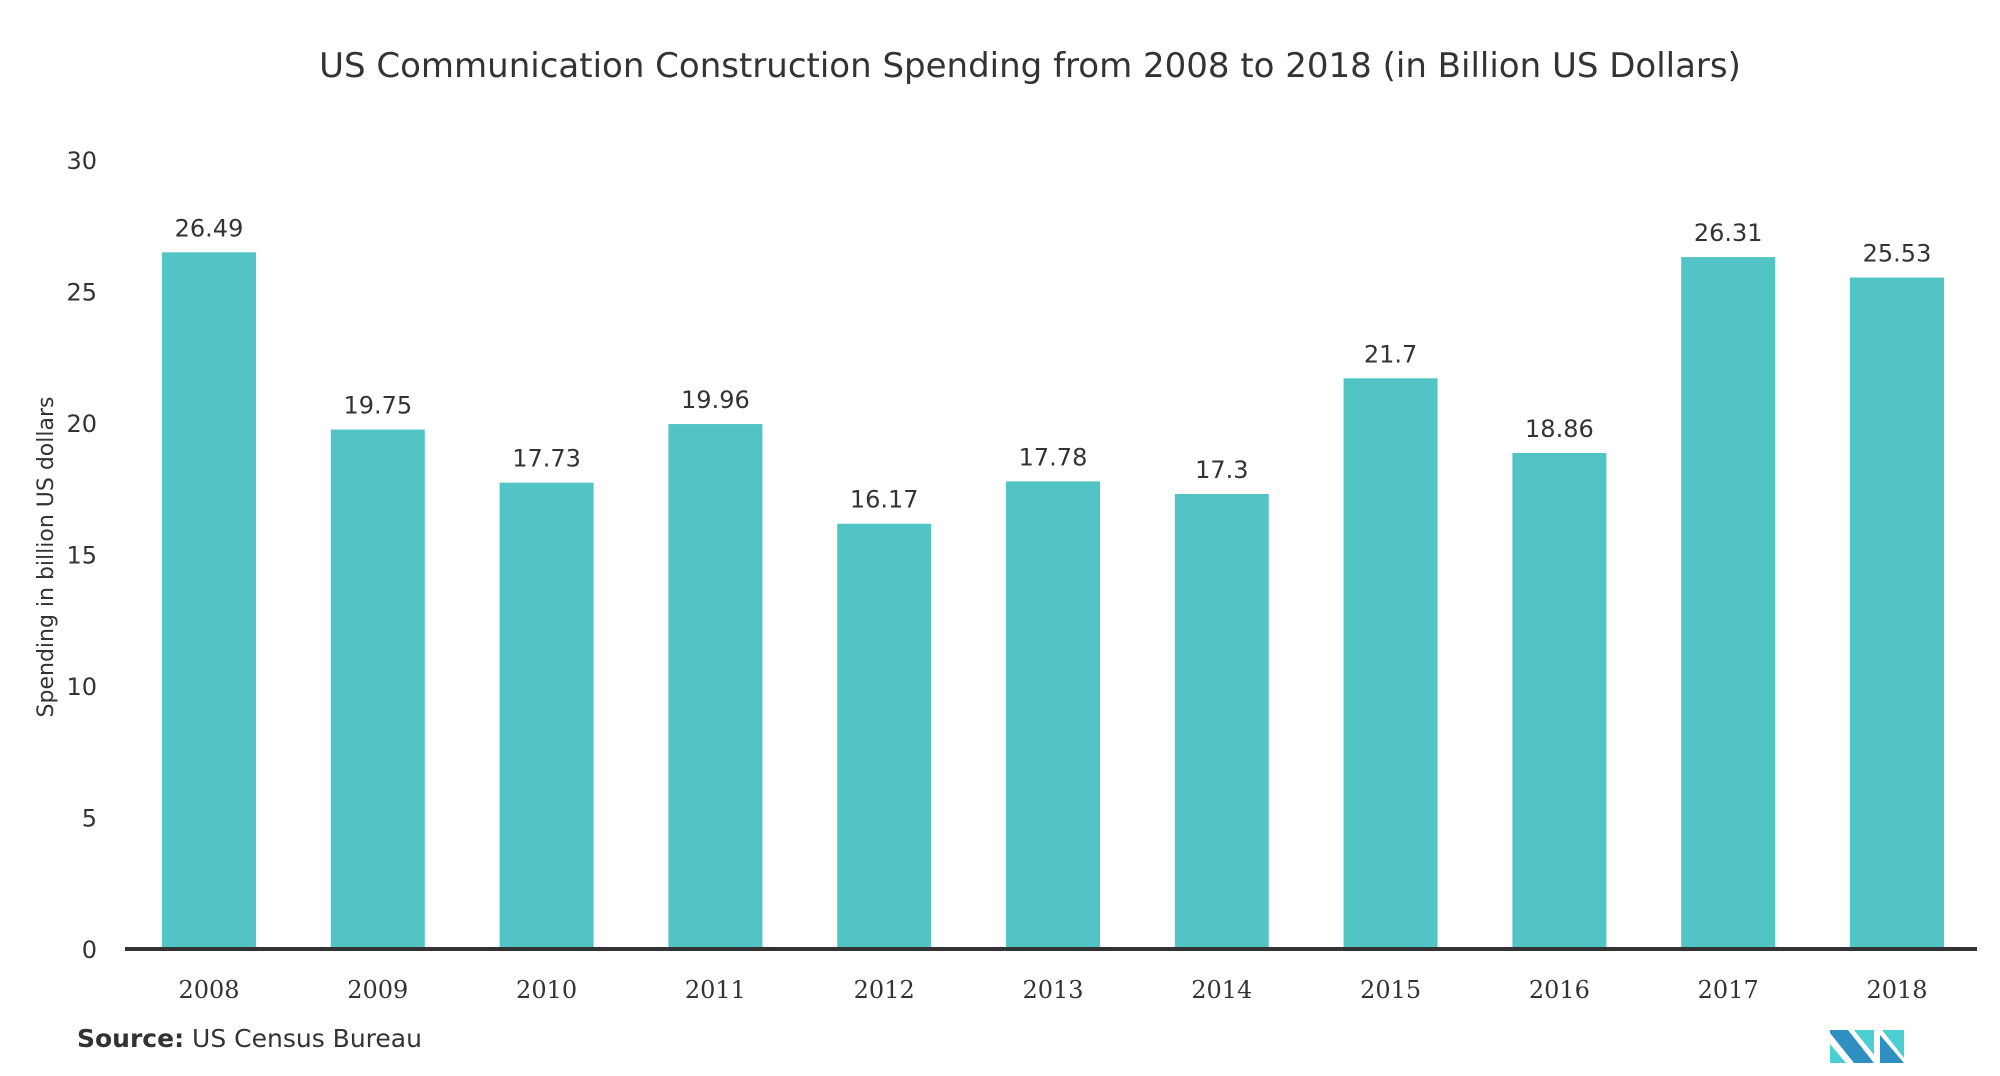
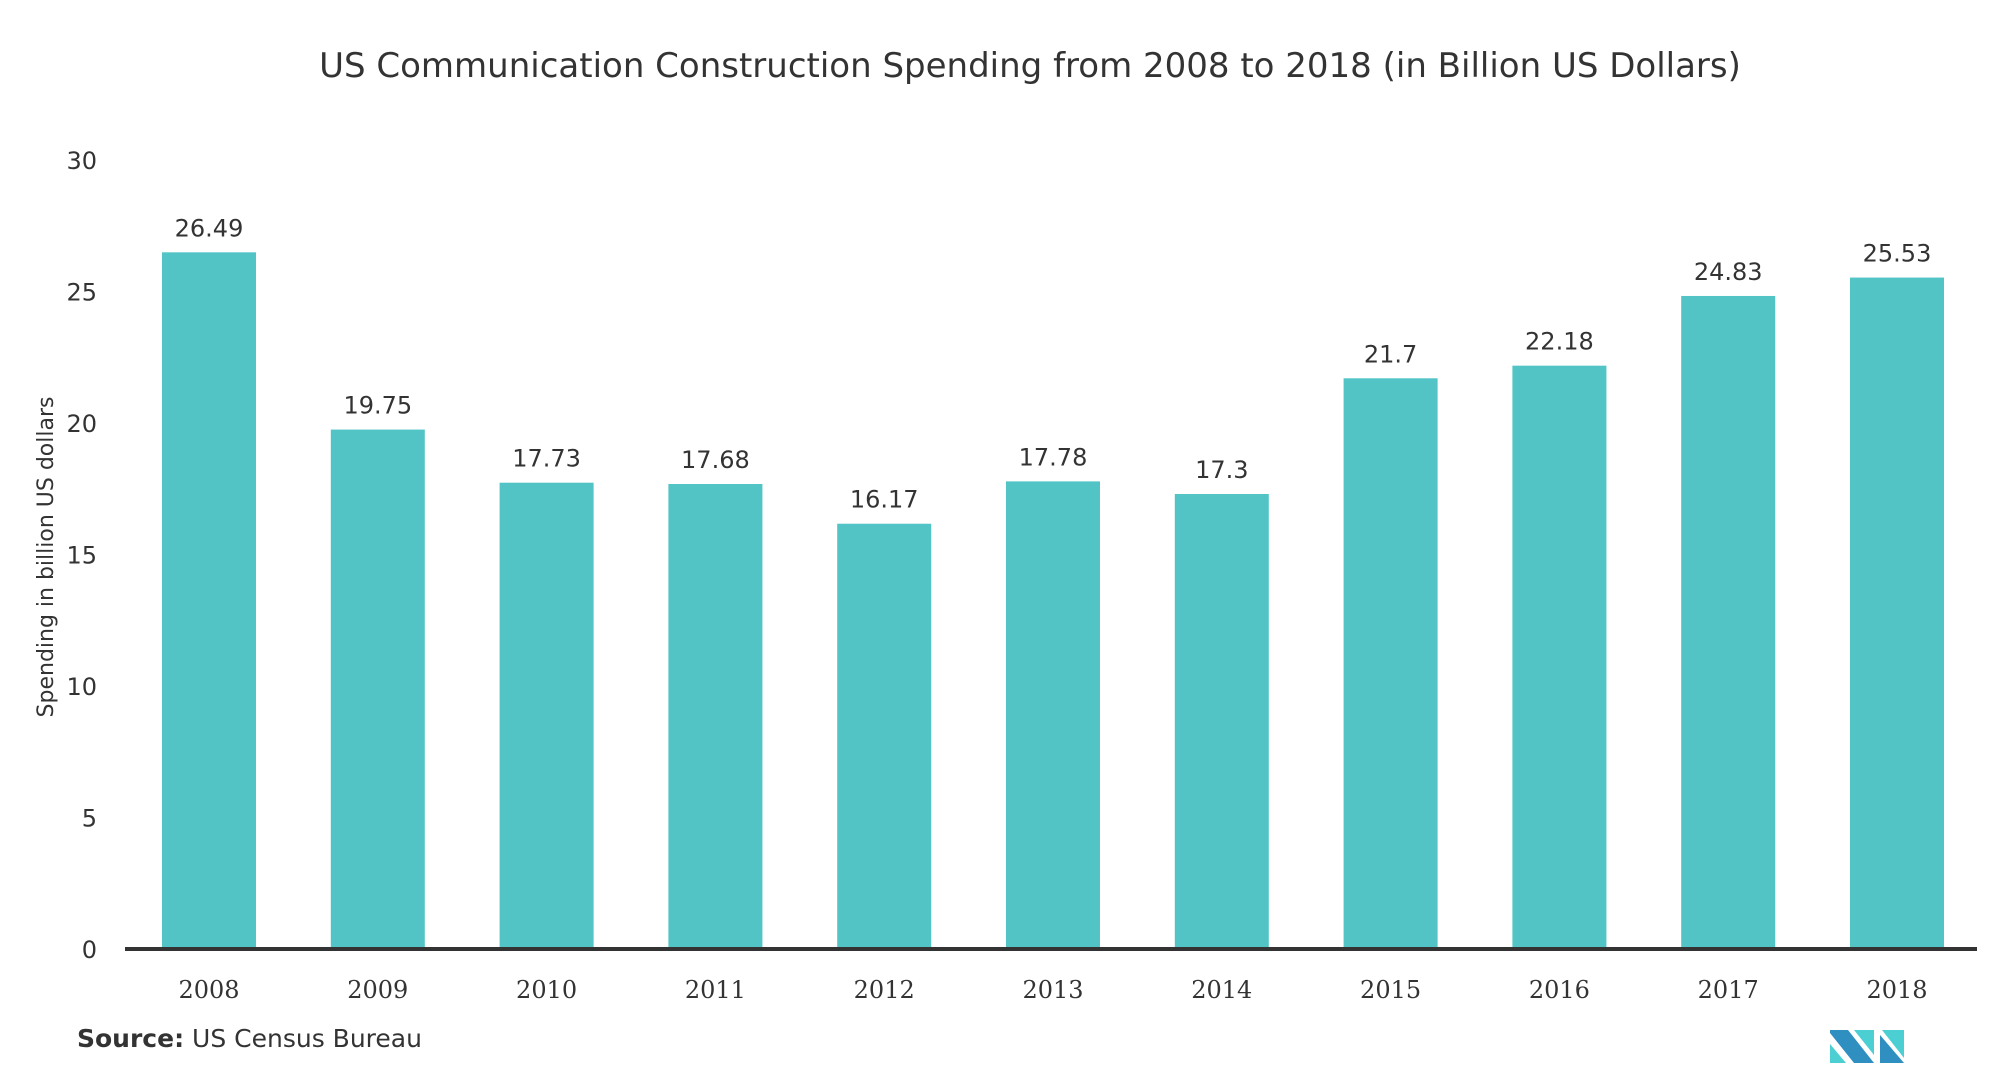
2011: 19.96 -> 17.68
2016: 18.86 -> 22.18
2017: 26.31 -> 24.83
